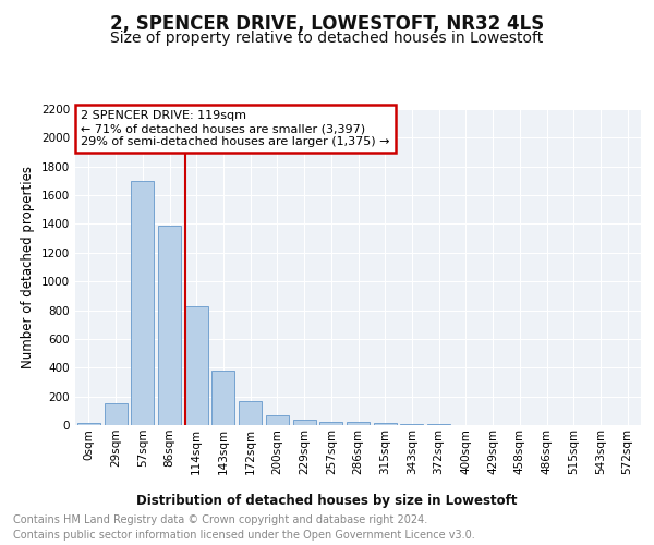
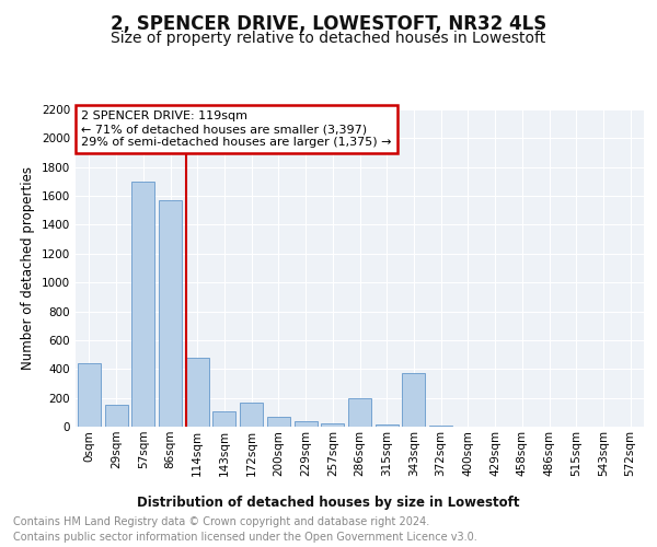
0sqm: 20 -> 440
86sqm: 1390 -> 1570
114sqm: 830 -> 480
143sqm: 380 -> 110
286sqm: 20 -> 200
343sqm: 10 -> 370
